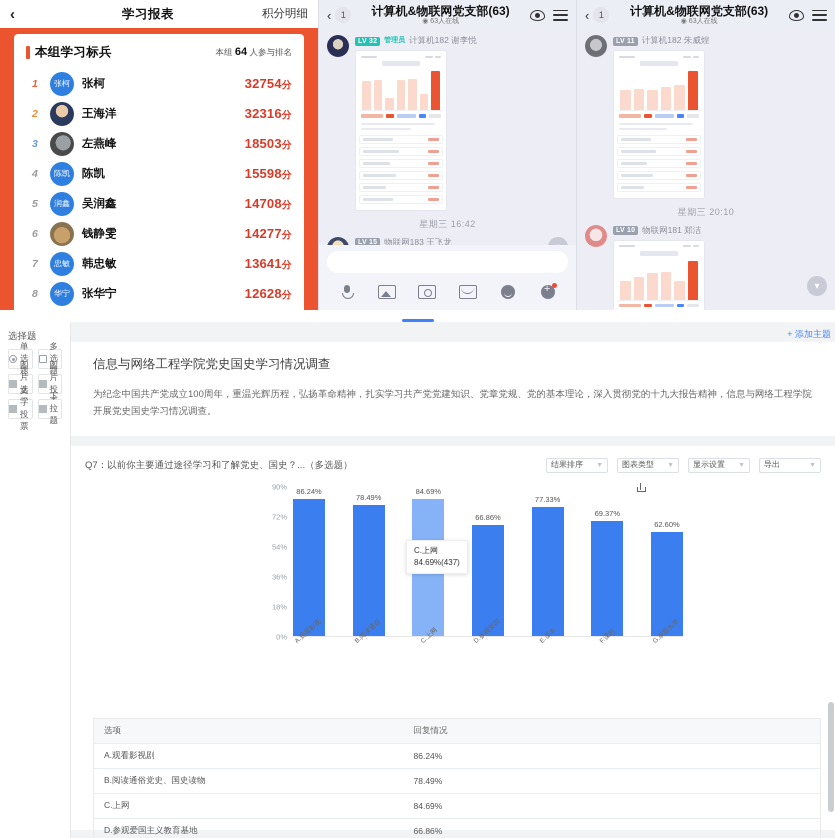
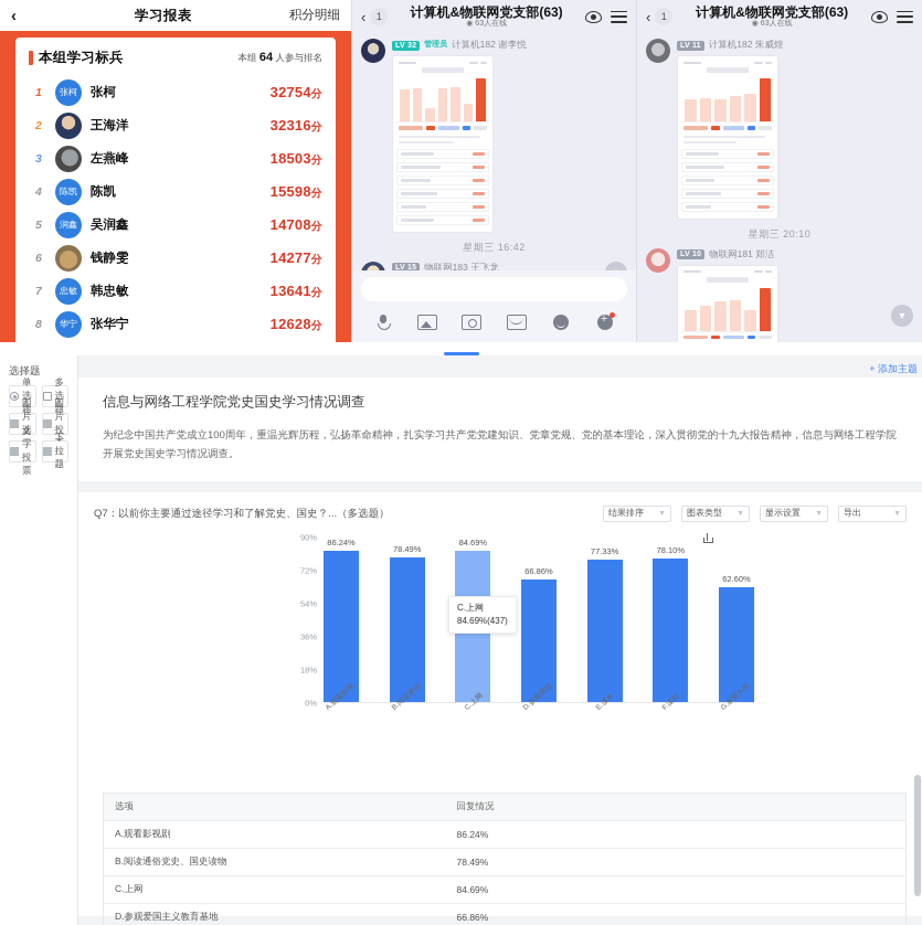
F.课程: 69.37% -> 78.10%
